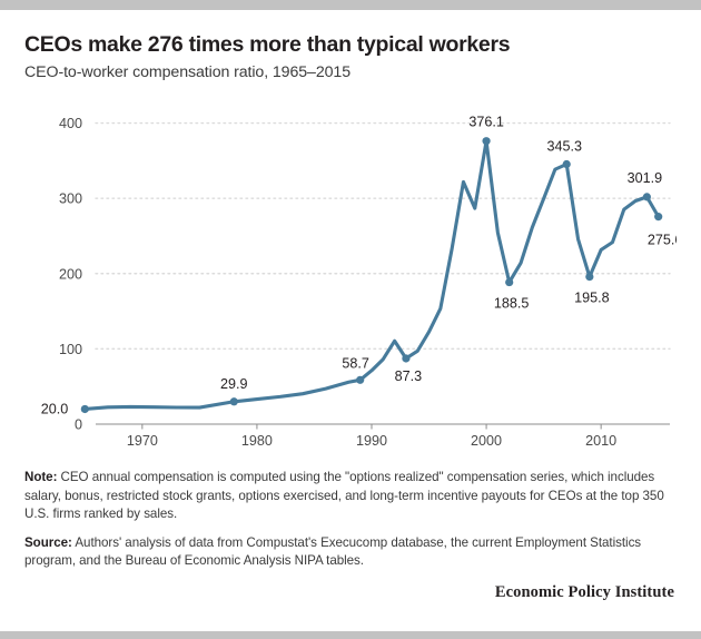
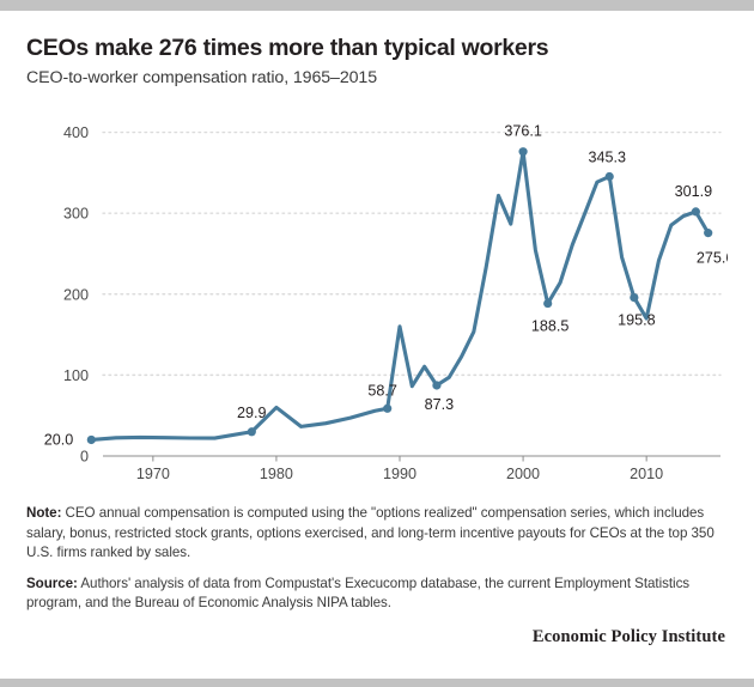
1980: 30 -> 60
1990: 70 -> 160
2010: 230 -> 170
